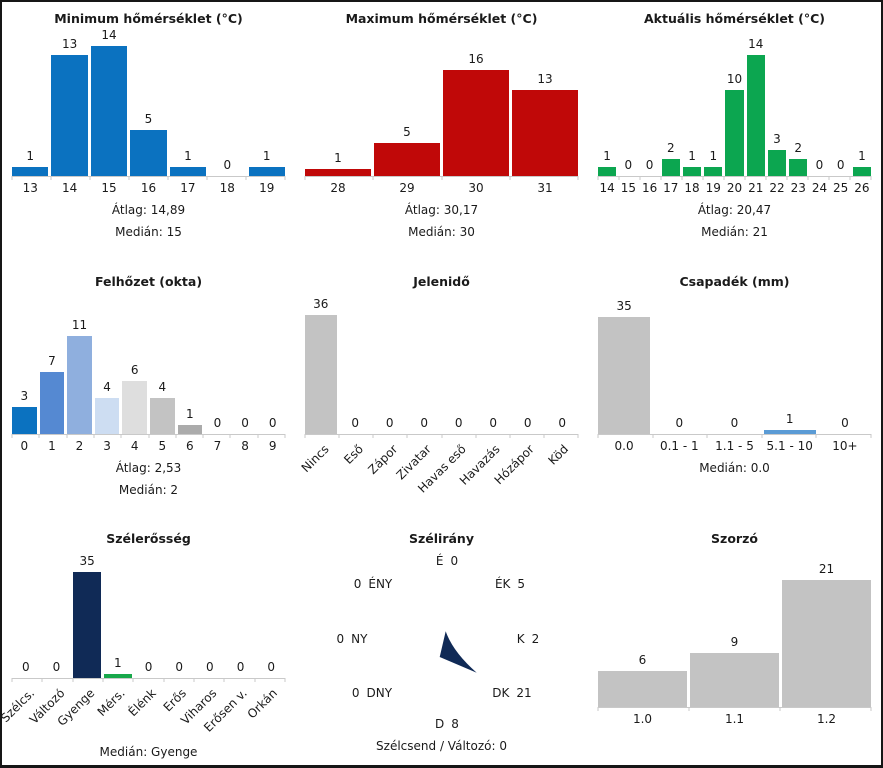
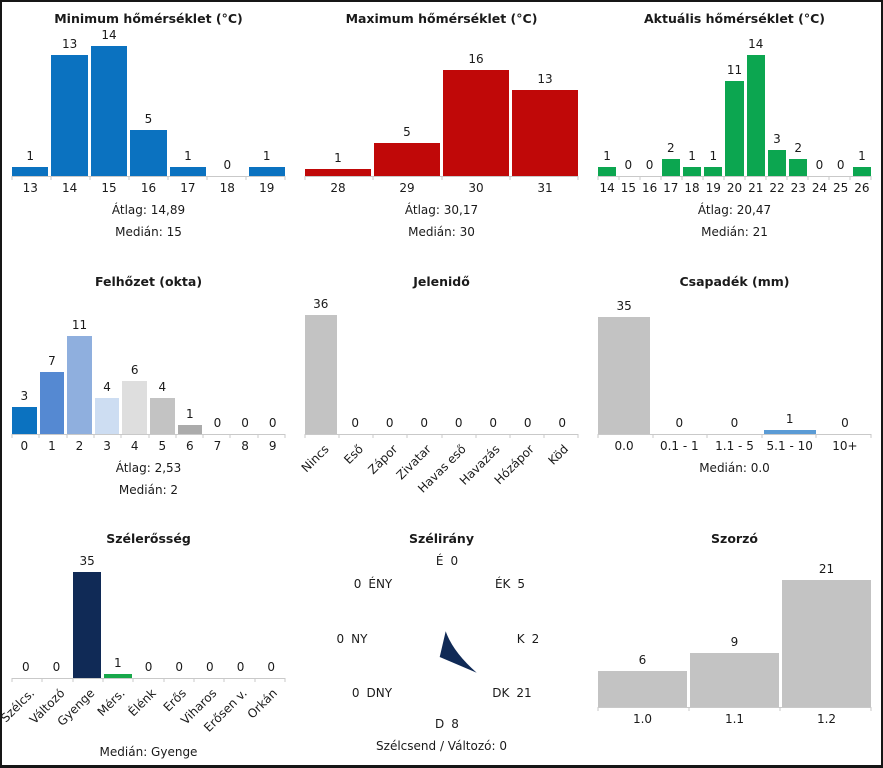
Aktuális hőmérséklet (°C)/20: 10 -> 11
